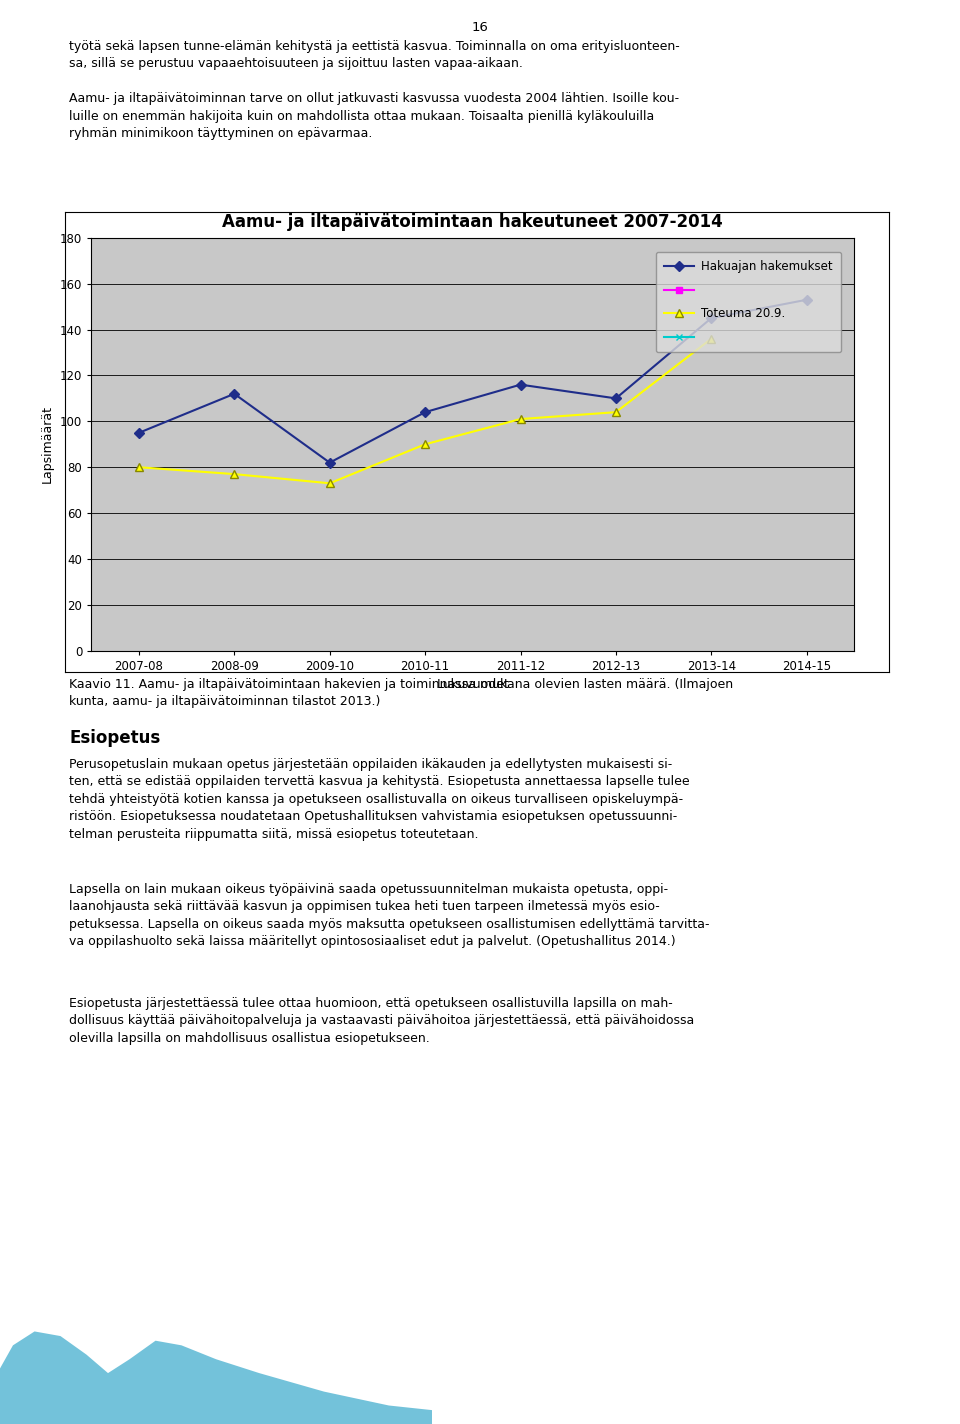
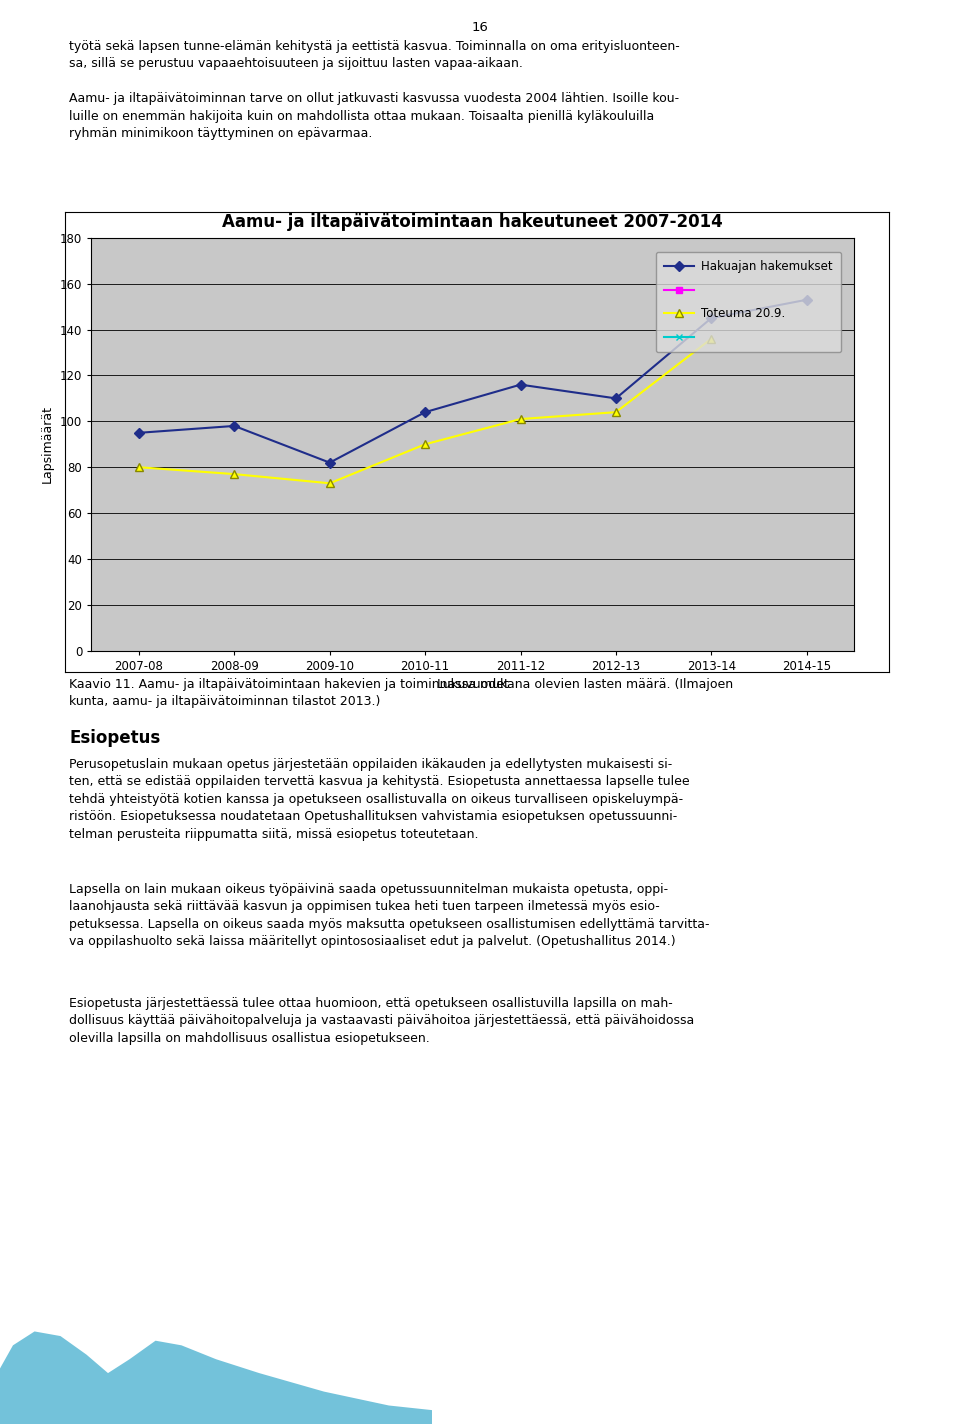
Hakuajan hakemukset/2008-09: 112 -> 98
